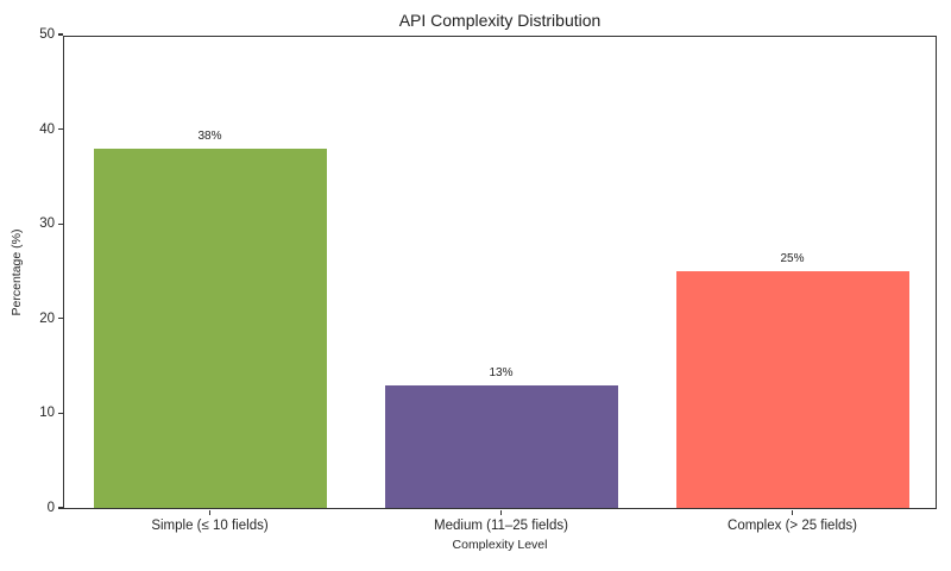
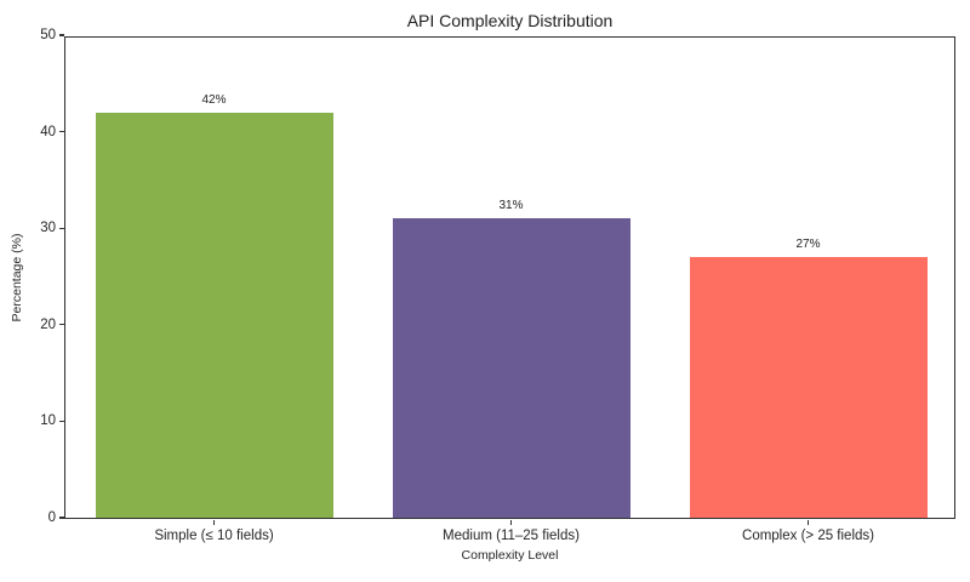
Simple (≤ 10 fields): 38% -> 42%
Medium (11–25 fields): 13% -> 31%
Complex (> 25 fields): 25% -> 27%
